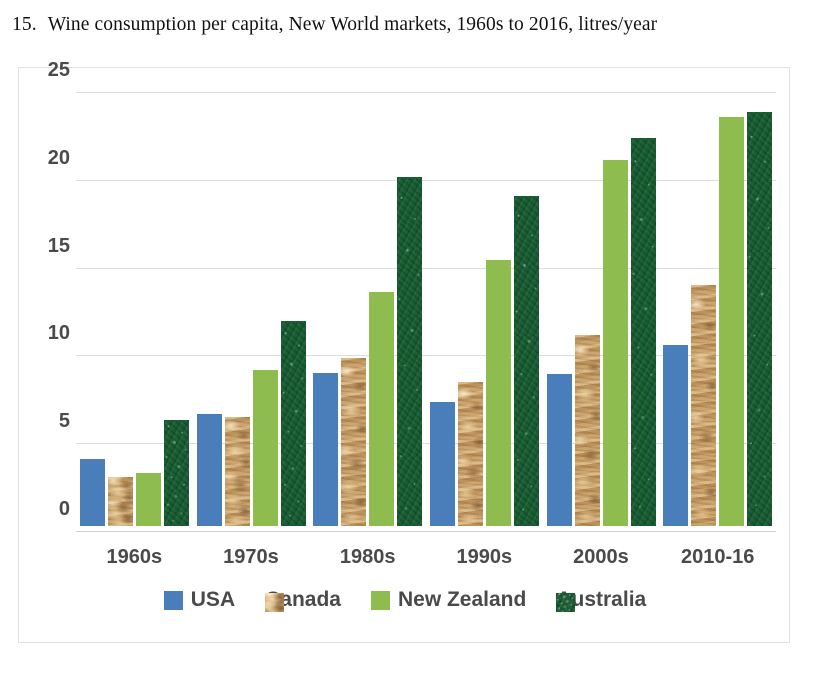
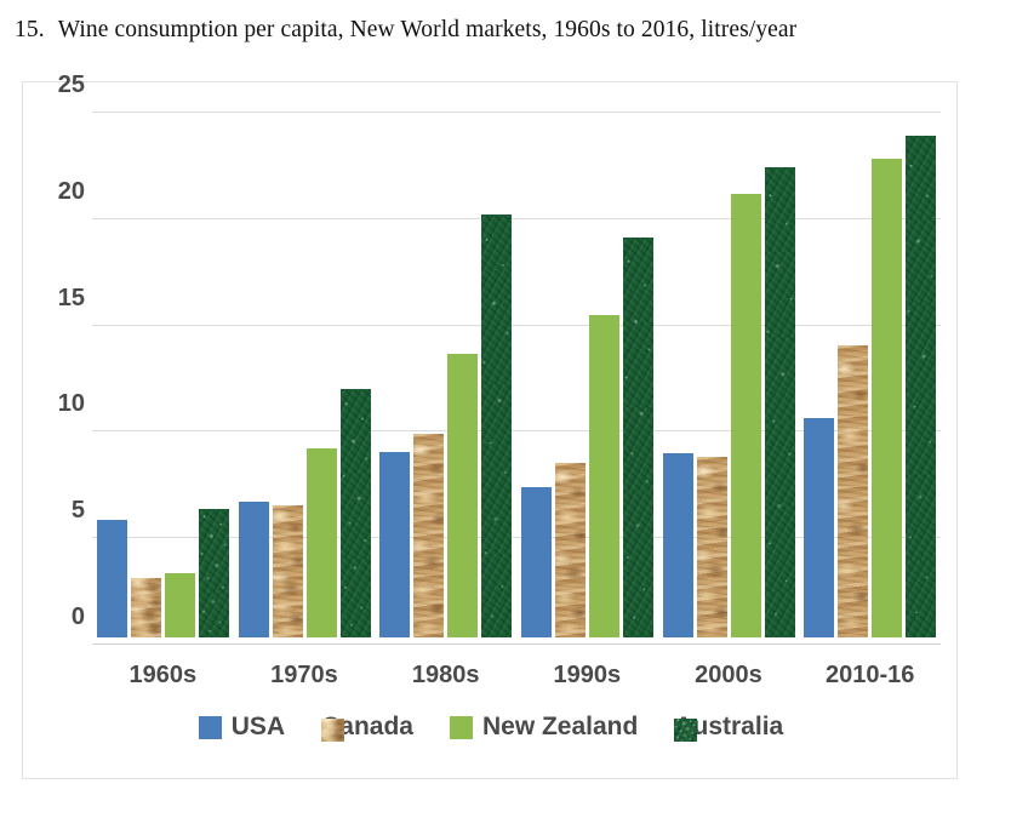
USA/1960s: 3.8 -> 5.5
Canada/2000s: 10.9 -> 8.5
New Zealand/2010-16: 23.3 -> 22.5
